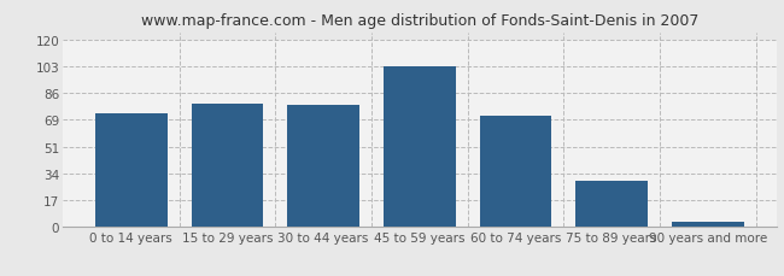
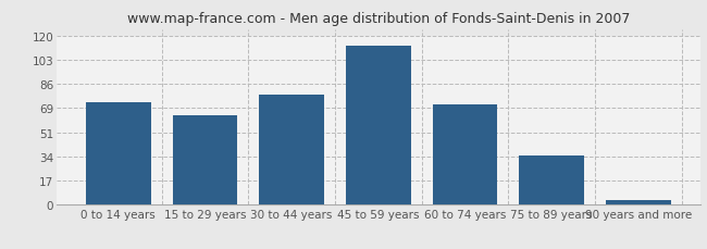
15 to 29 years: 79 -> 63
45 to 59 years: 103 -> 113
75 to 89 years: 29 -> 35
